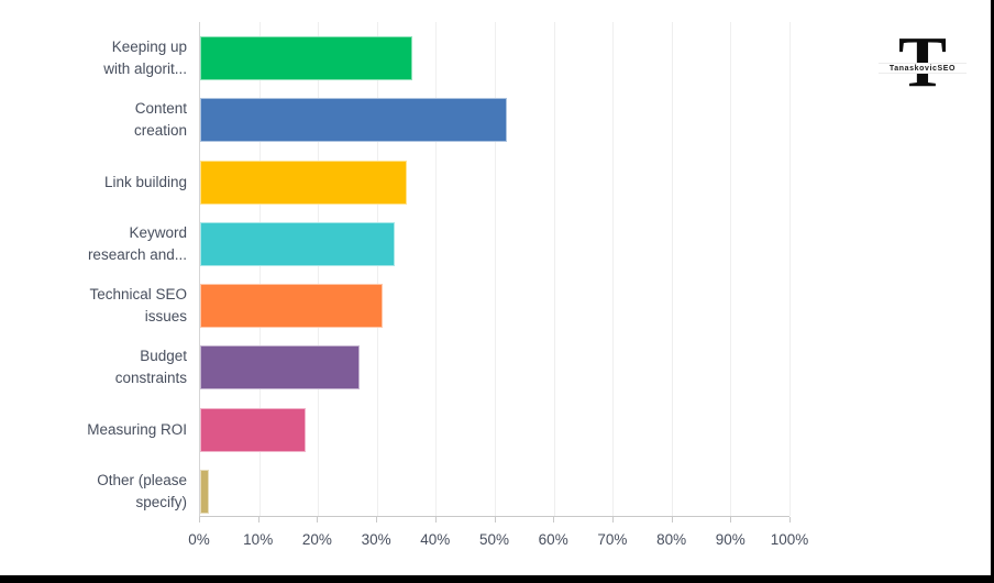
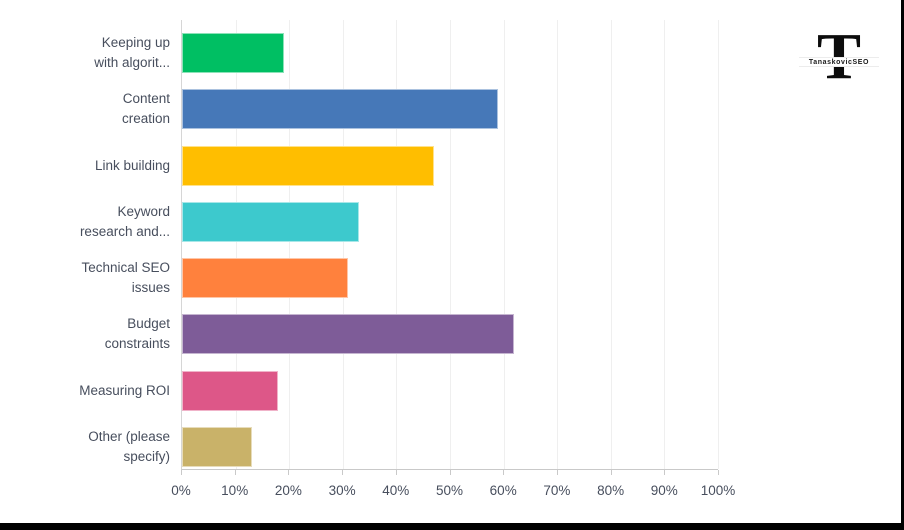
Keeping up with algorit...: 36% -> 19%
Content creation: 52% -> 59%
Link building: 35% -> 47%
Budget constraints: 27% -> 62%
Other (please specify): 2% -> 13%
